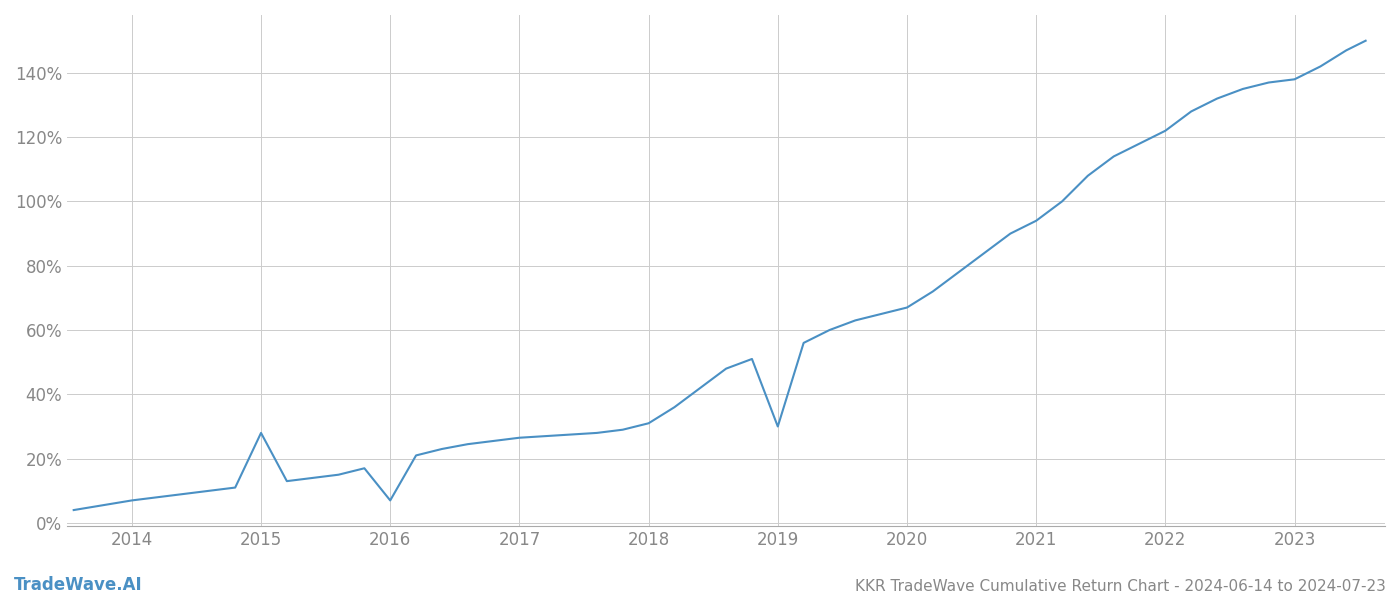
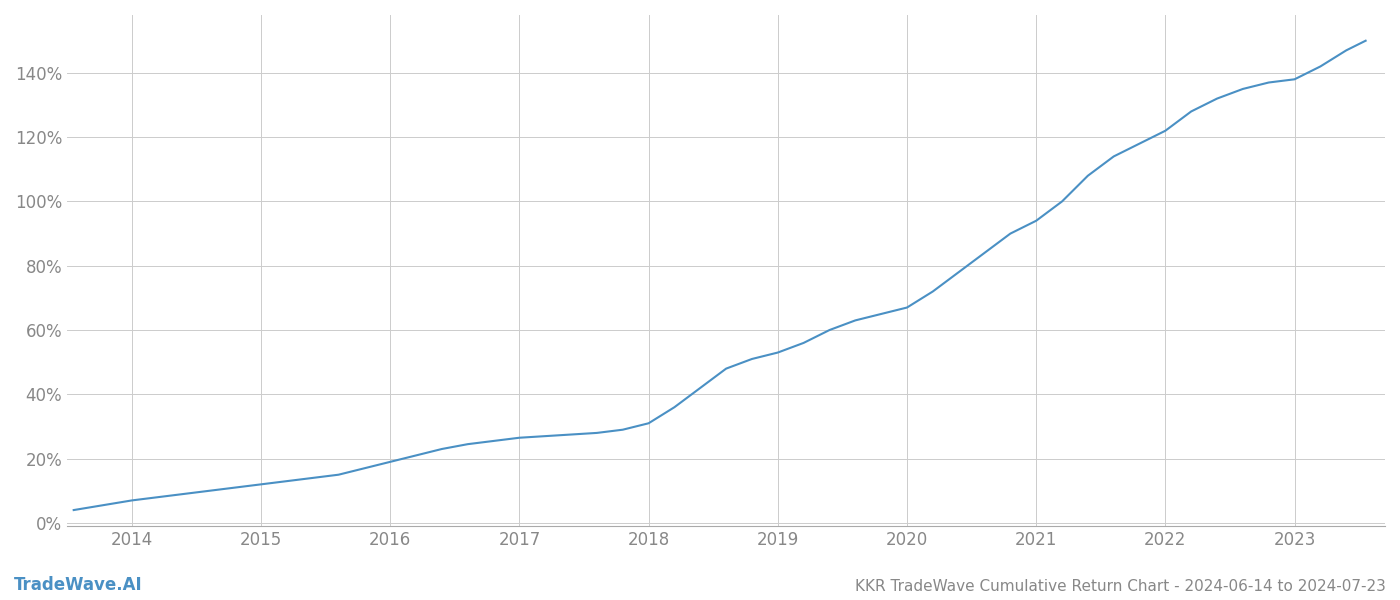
2015: 28.0% -> 12.0%
2016: 7.0% -> 19.0%
2019: 30.0% -> 53.0%
